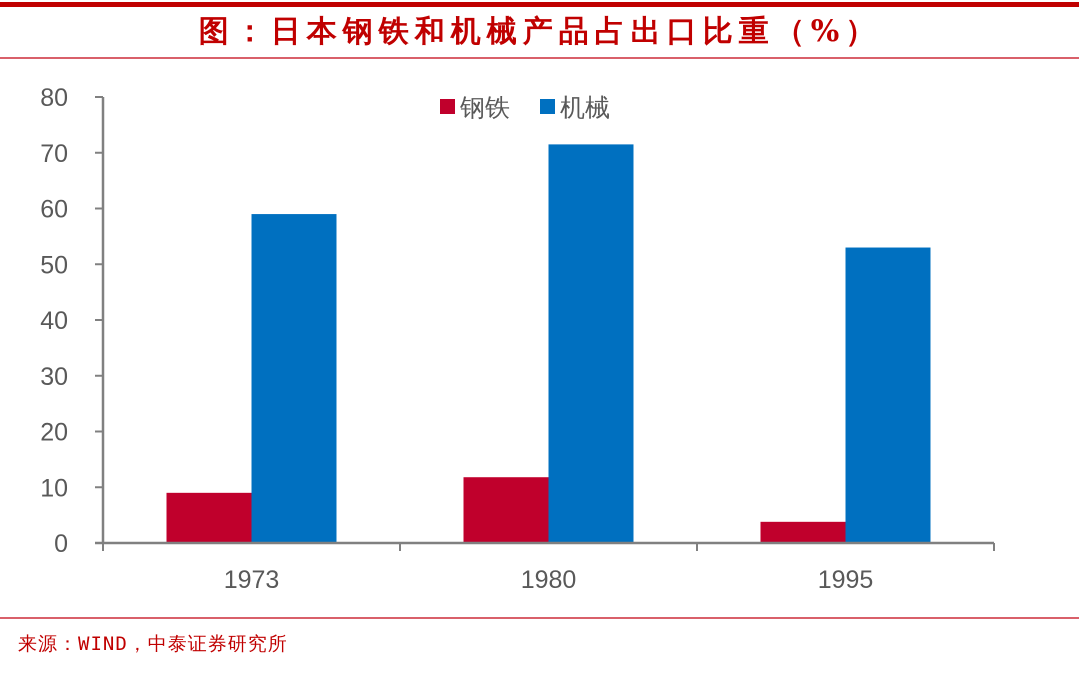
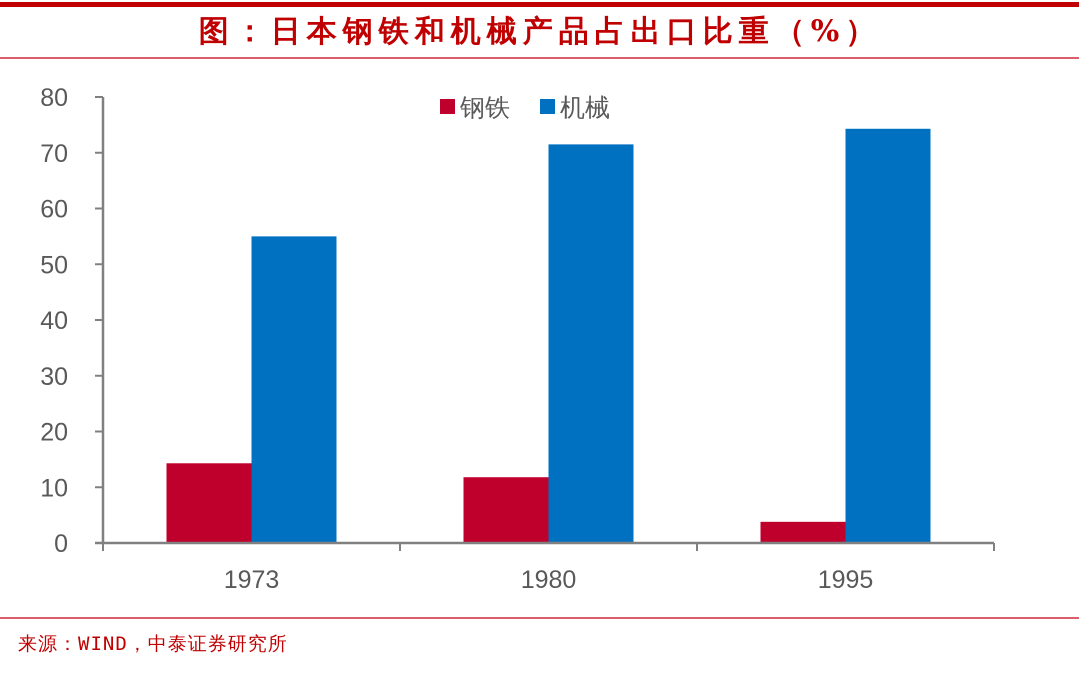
钢铁/1973: 9 -> 14
机械/1973: 59 -> 55
机械/1995: 53 -> 74
